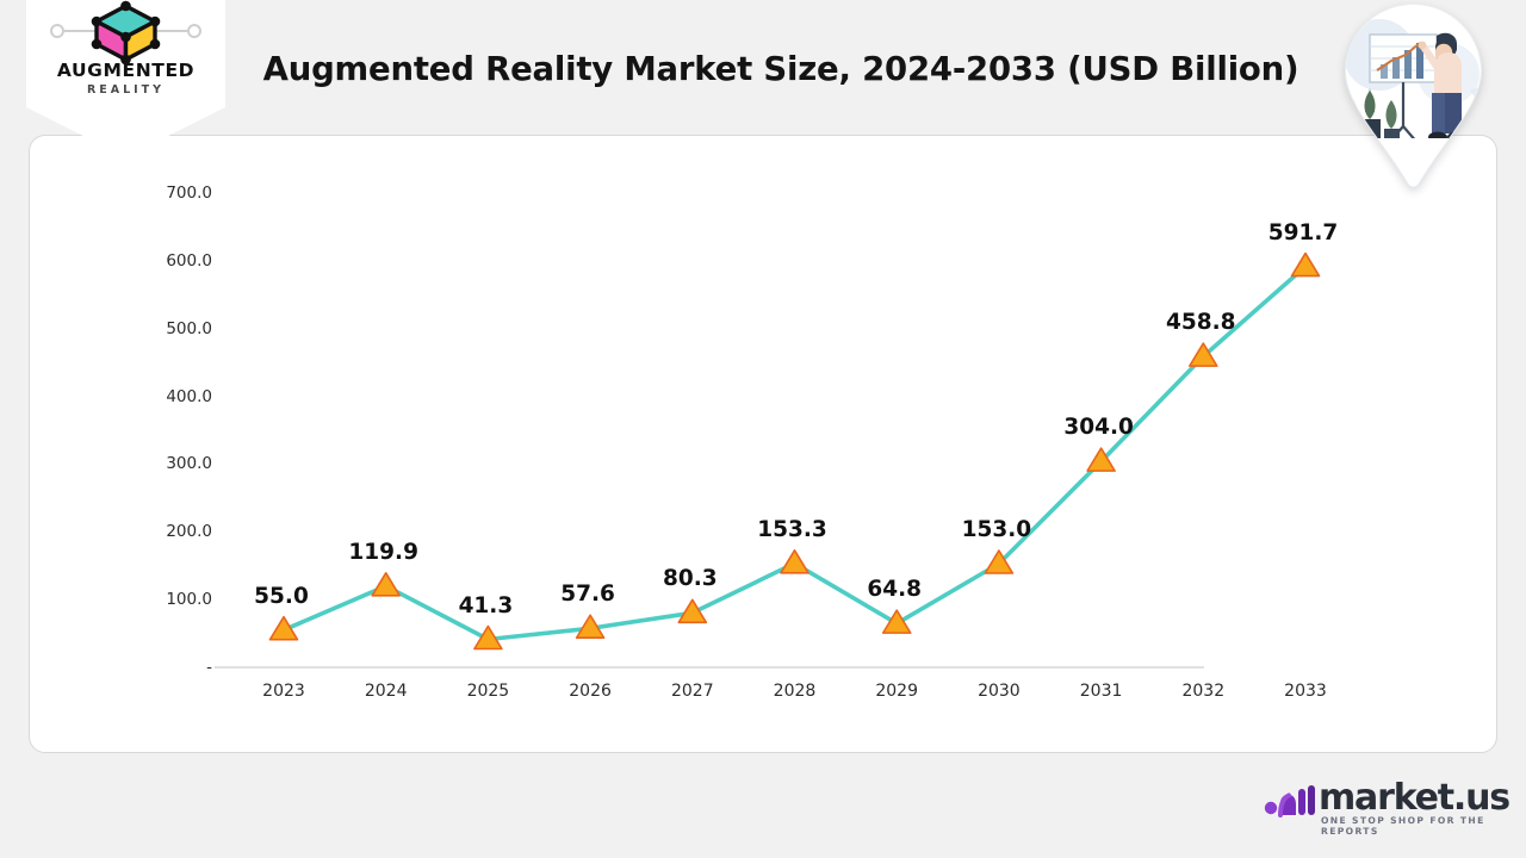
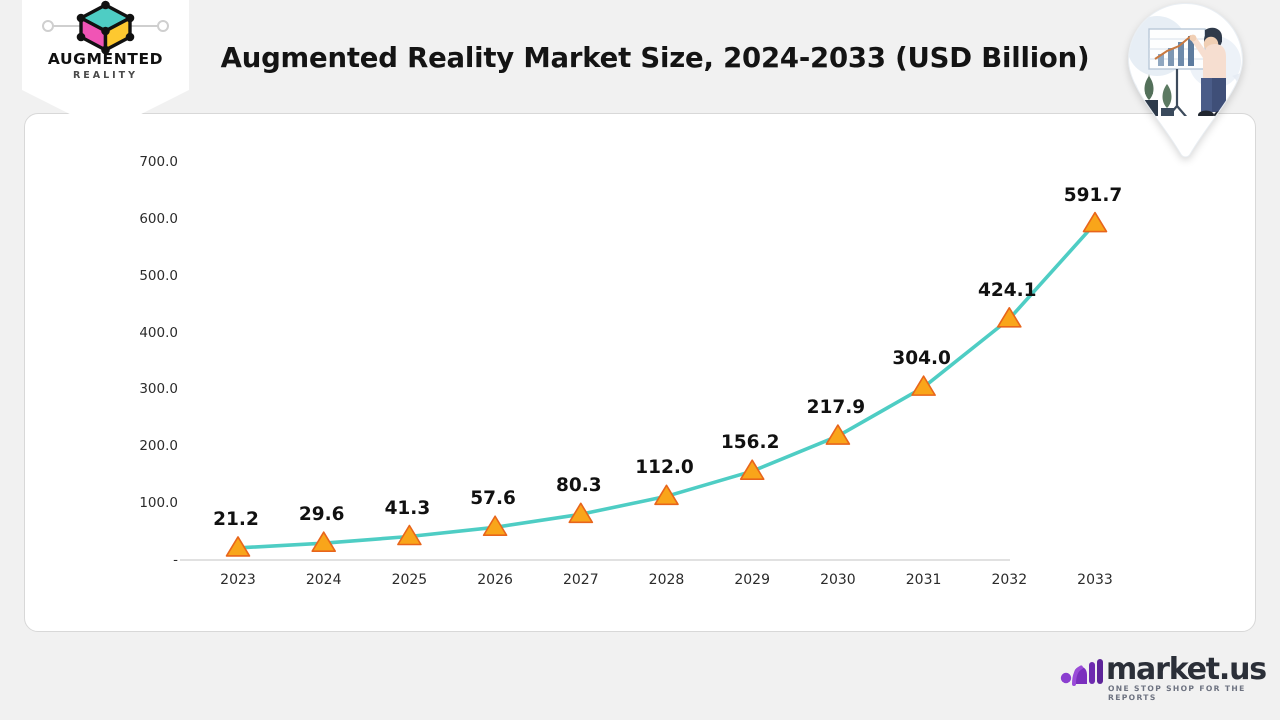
2023: 55.0 -> 21.2
2024: 119.9 -> 29.6
2028: 153.3 -> 112.0
2029: 64.8 -> 156.2
2030: 153.0 -> 217.9
2032: 458.8 -> 424.1
